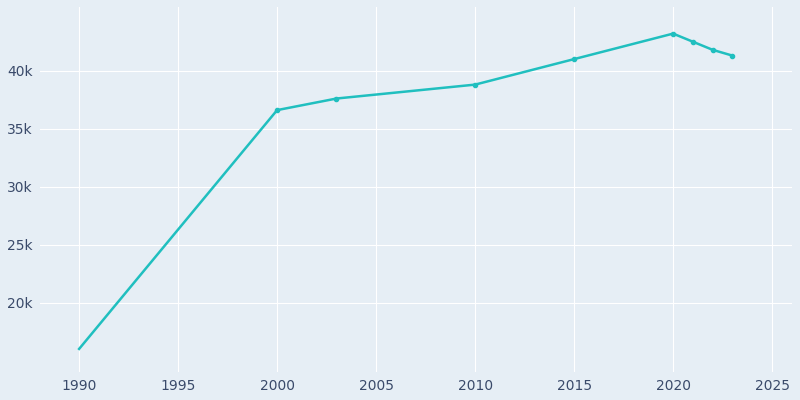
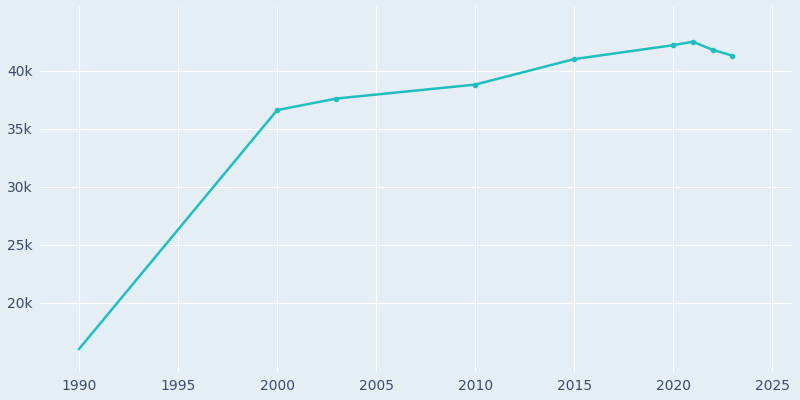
2020: 43.2k -> 42.2k
